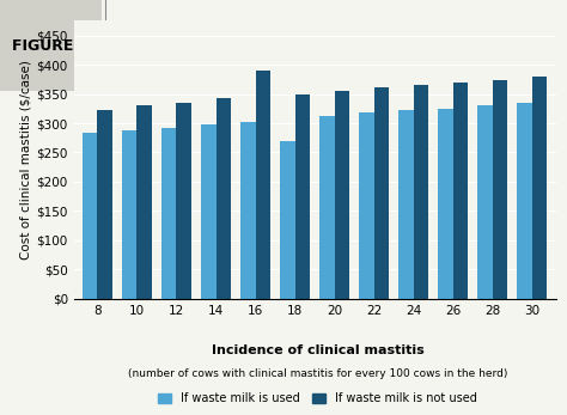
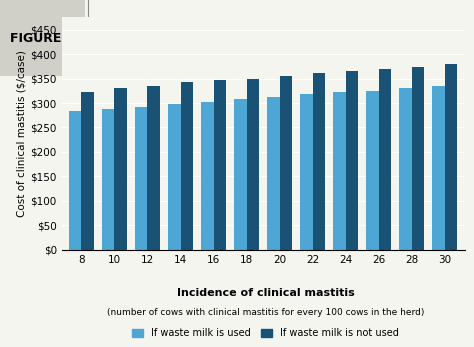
If waste milk is not used/16: $390 -> $347
If waste milk is used/18: $270 -> $308
